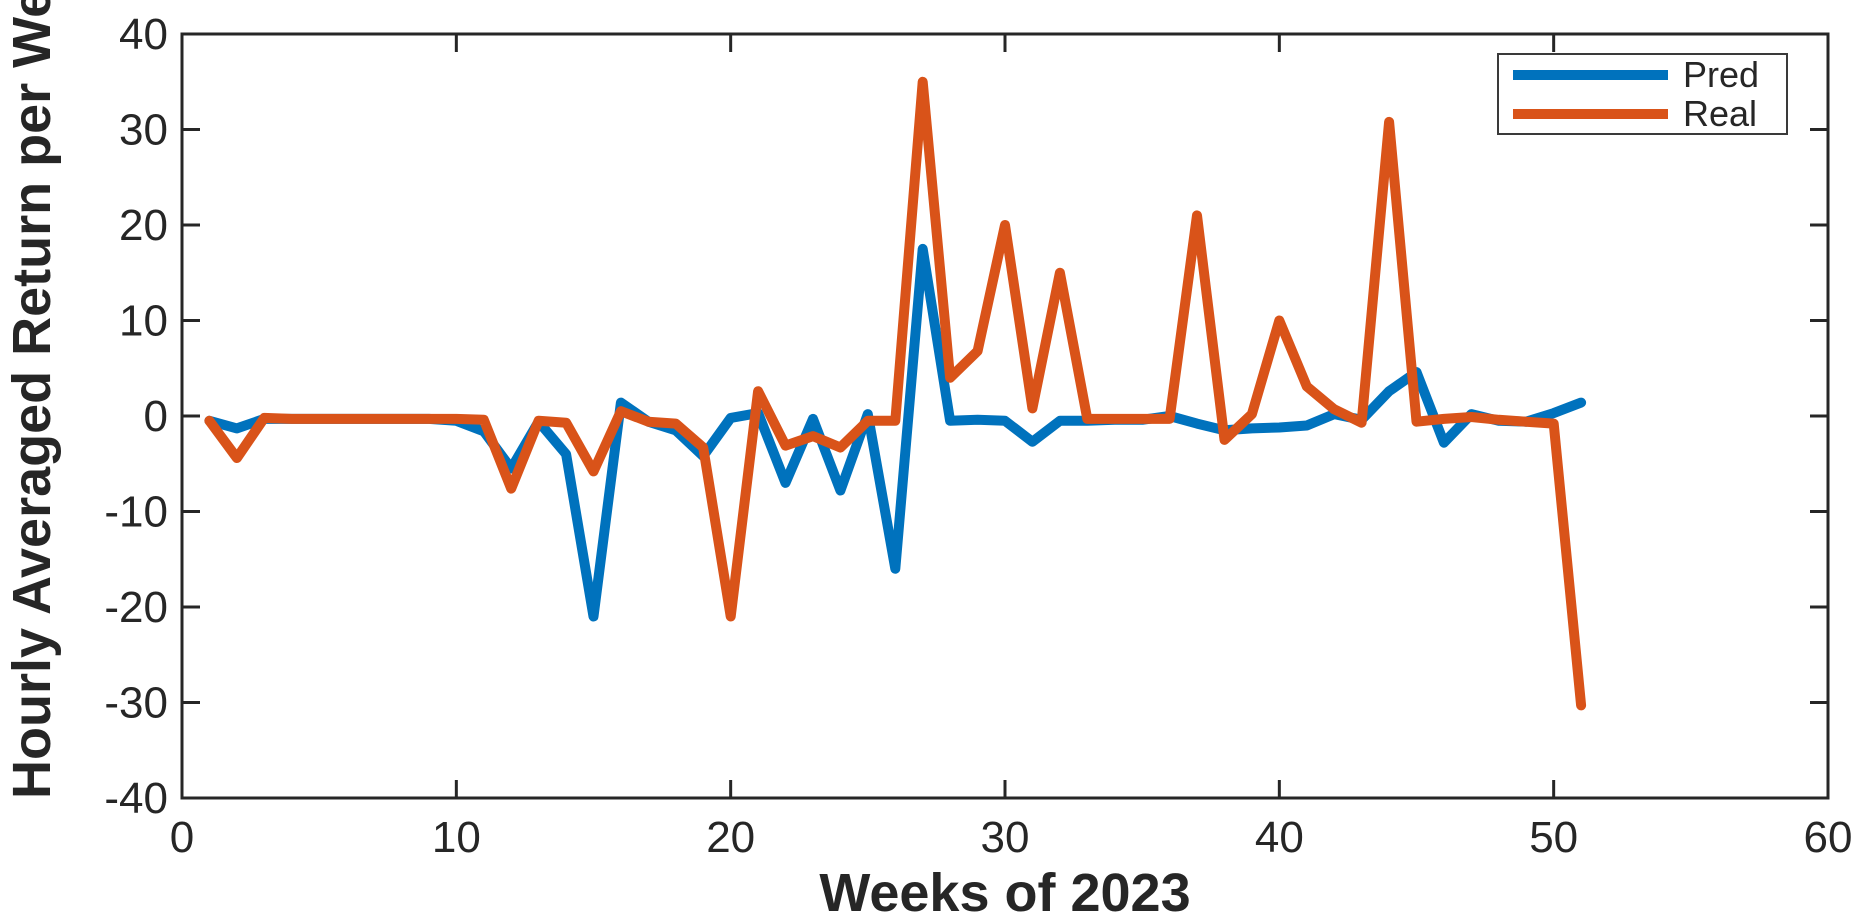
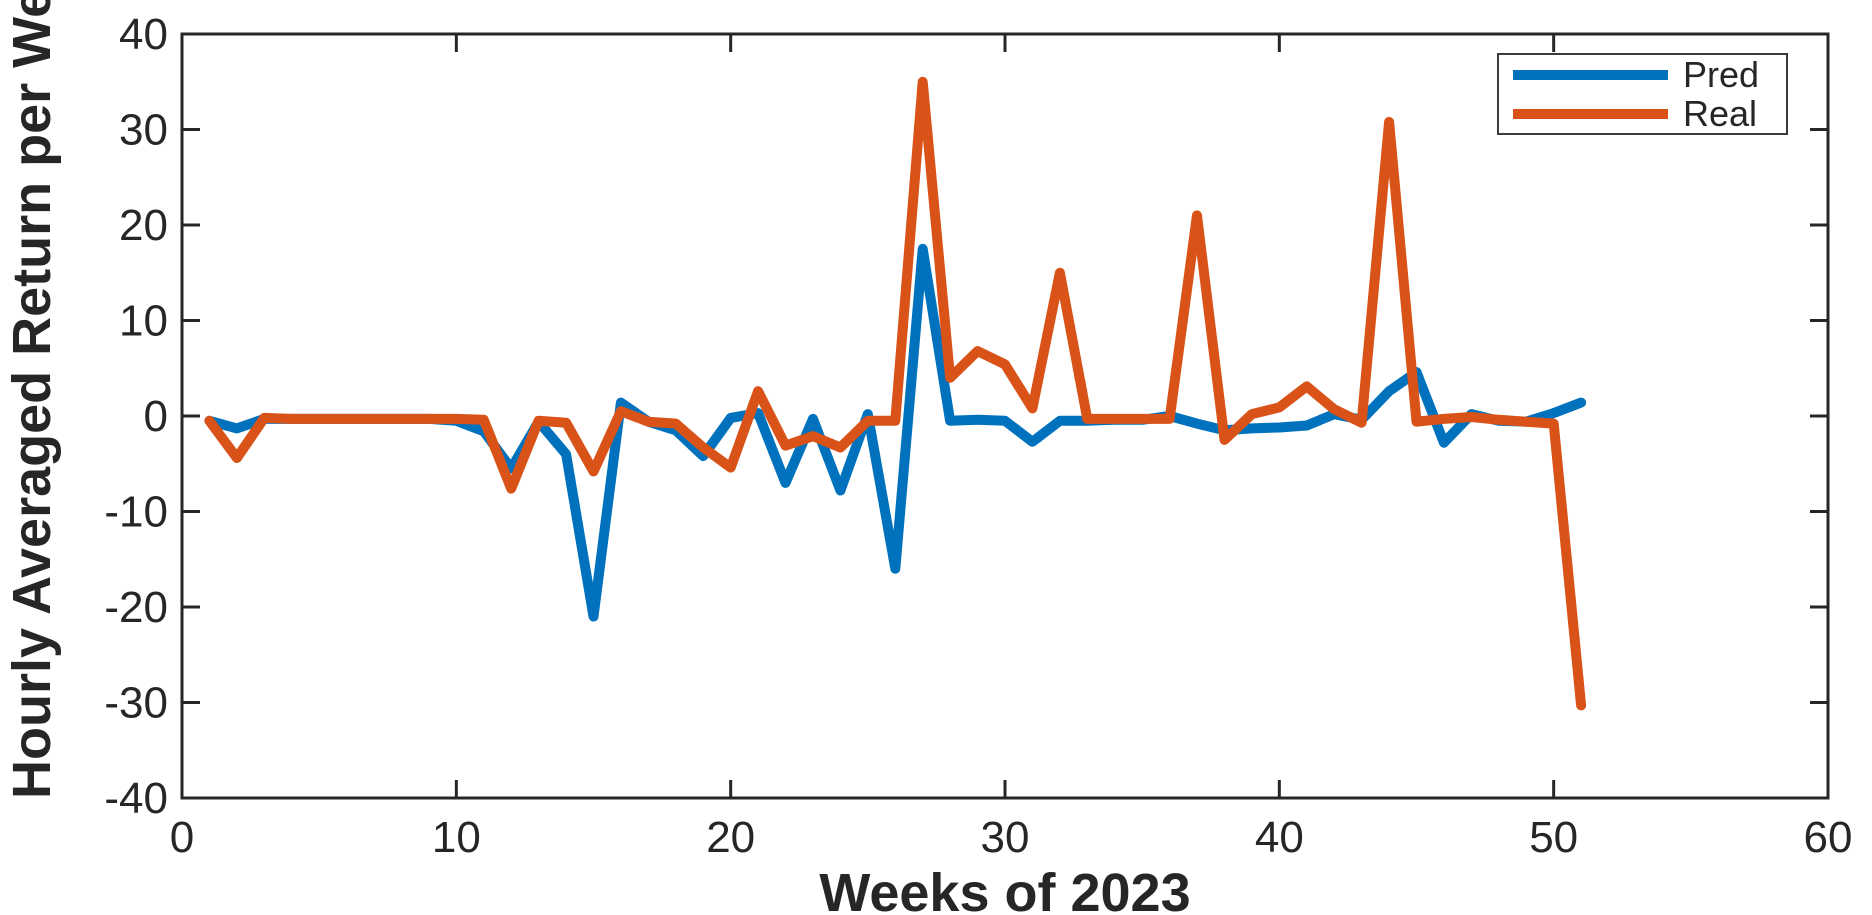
Real/20: -21 -> -5
Real/30: 20 -> 5
Real/40: 10 -> 1
